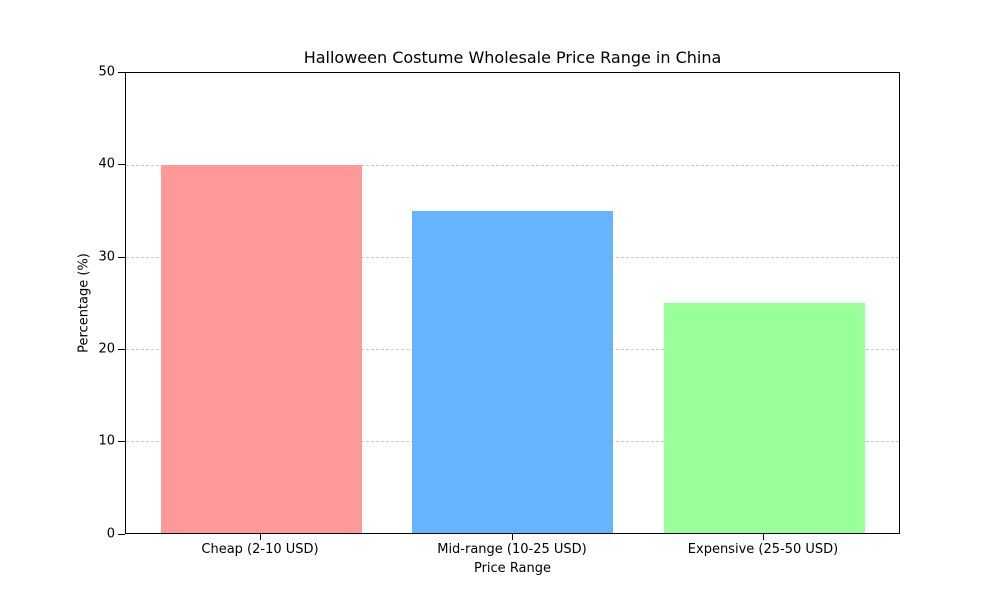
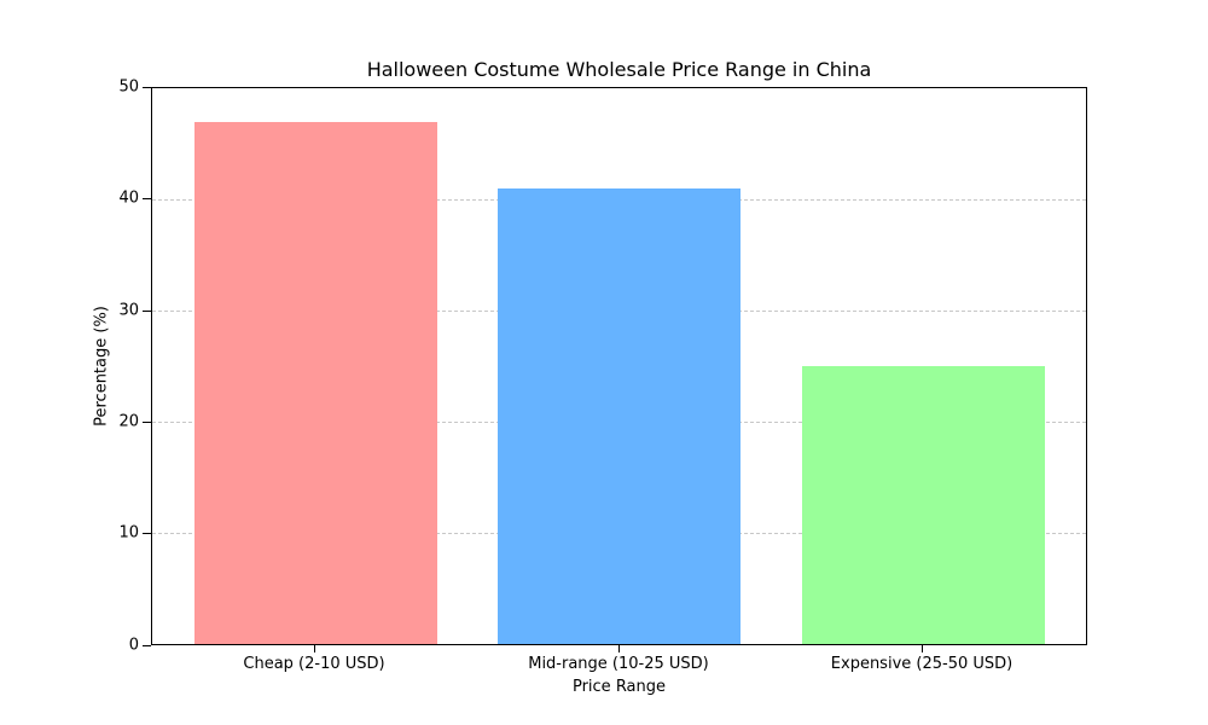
Cheap (2-10 USD): 40 -> 47
Mid-range (10-25 USD): 35 -> 41
